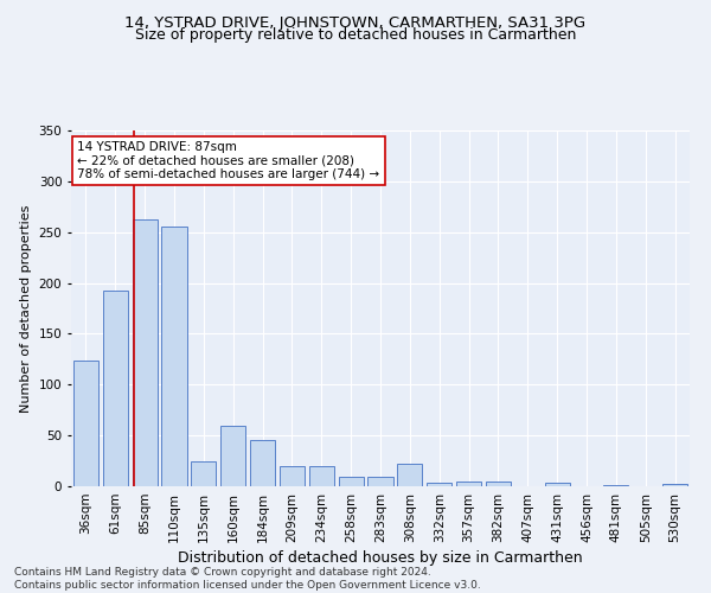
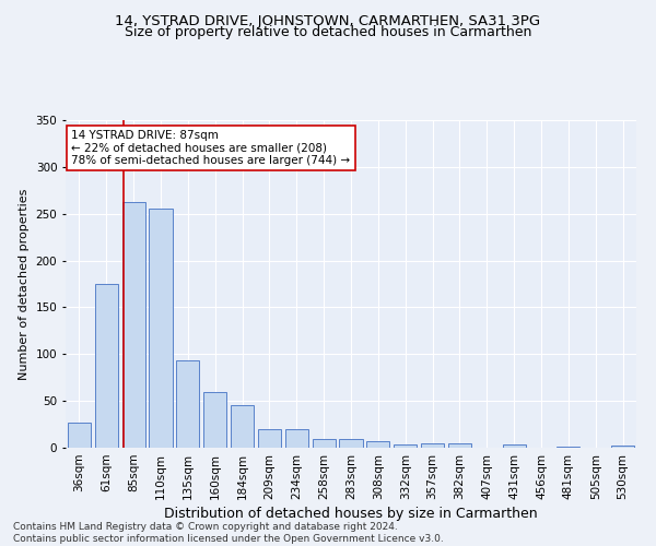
36sqm: 124 -> 27
61sqm: 192 -> 175
135sqm: 24 -> 93
308sqm: 22 -> 7
